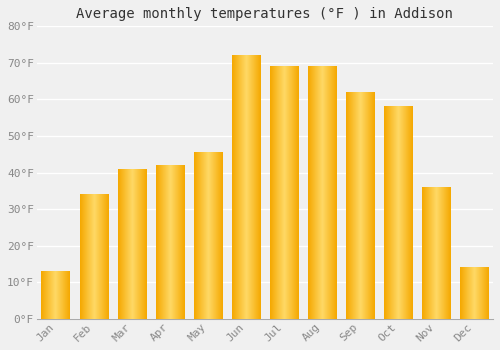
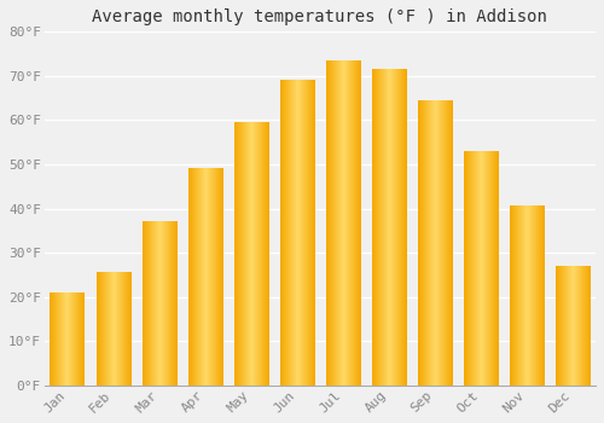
Jan: 13.0°F -> 21.0°F
Feb: 34.0°F -> 25.5°F
Mar: 41.0°F -> 37.0°F
Apr: 42.0°F -> 49.0°F
May: 45.5°F -> 59.5°F
Jun: 72.0°F -> 69.0°F
Jul: 69.0°F -> 73.5°F
Aug: 69.0°F -> 71.5°F
Sep: 62.0°F -> 64.5°F
Oct: 58.0°F -> 53.0°F
Nov: 36.0°F -> 40.5°F
Dec: 14.0°F -> 27.0°F
